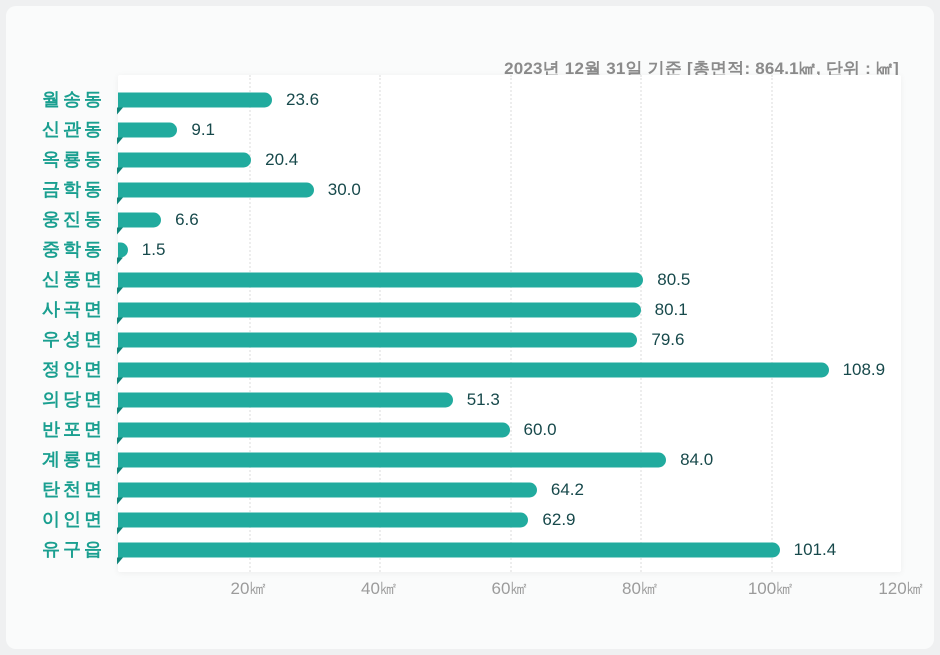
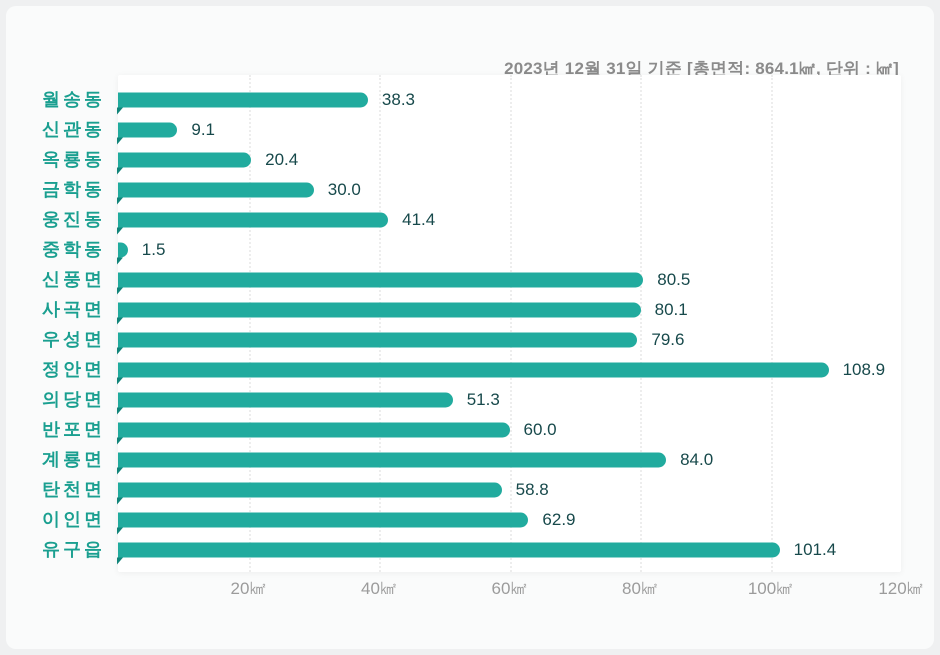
월송동: 23.6 -> 38.3
웅진동: 6.6 -> 41.4
탄천면: 64.2 -> 58.8
